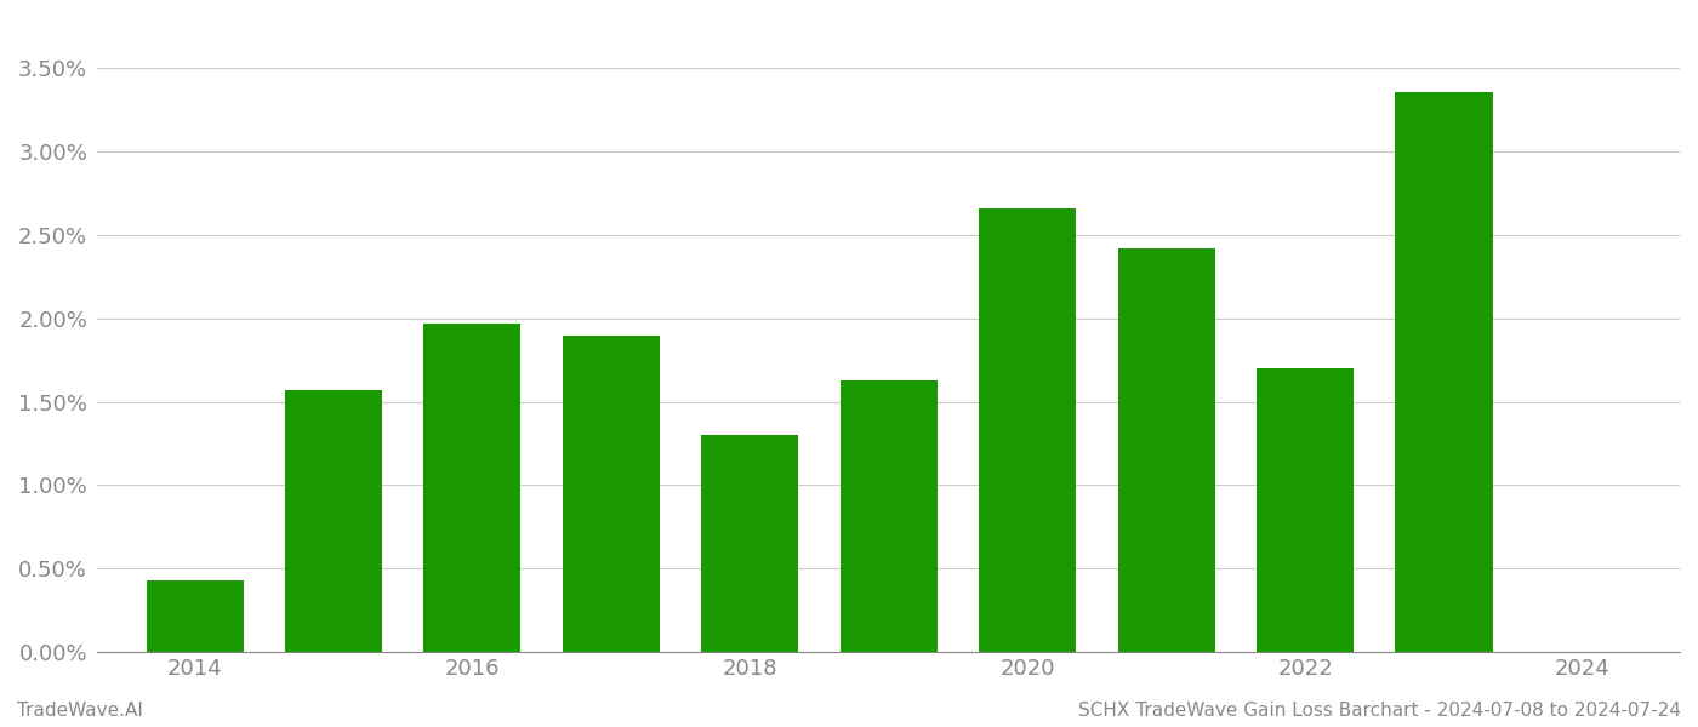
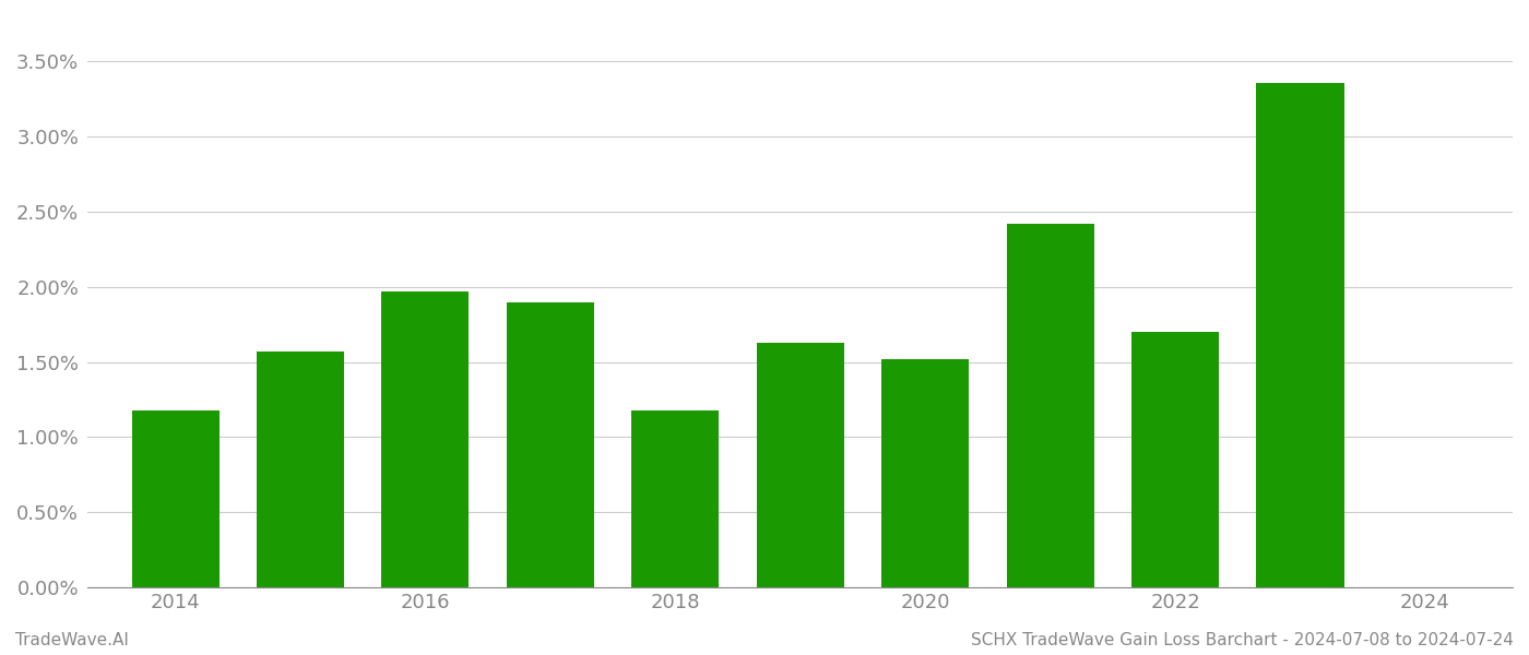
2014: 0.43% -> 1.18%
2018: 1.30% -> 1.18%
2020: 2.66% -> 1.52%
